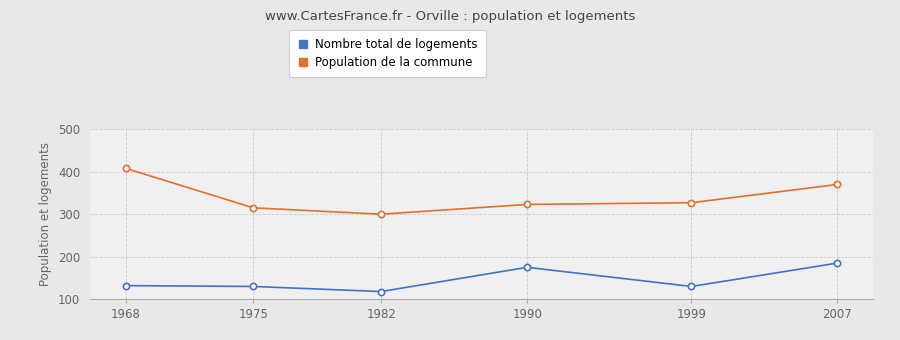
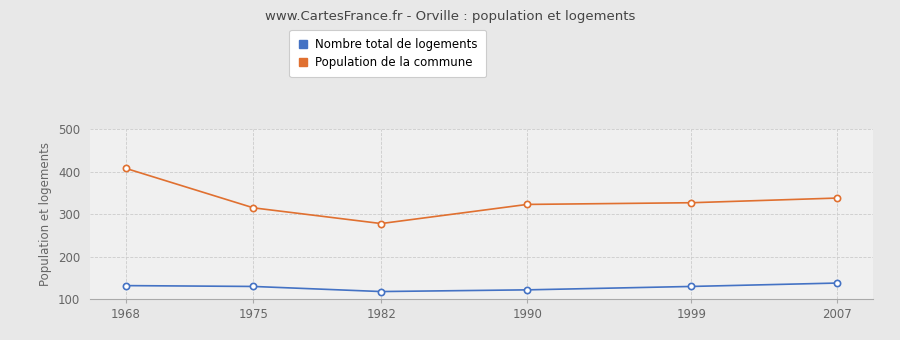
Population de la commune/1982: 300 -> 278
Nombre total de logements/1990: 175 -> 122
Nombre total de logements/2007: 185 -> 138
Population de la commune/2007: 370 -> 338
